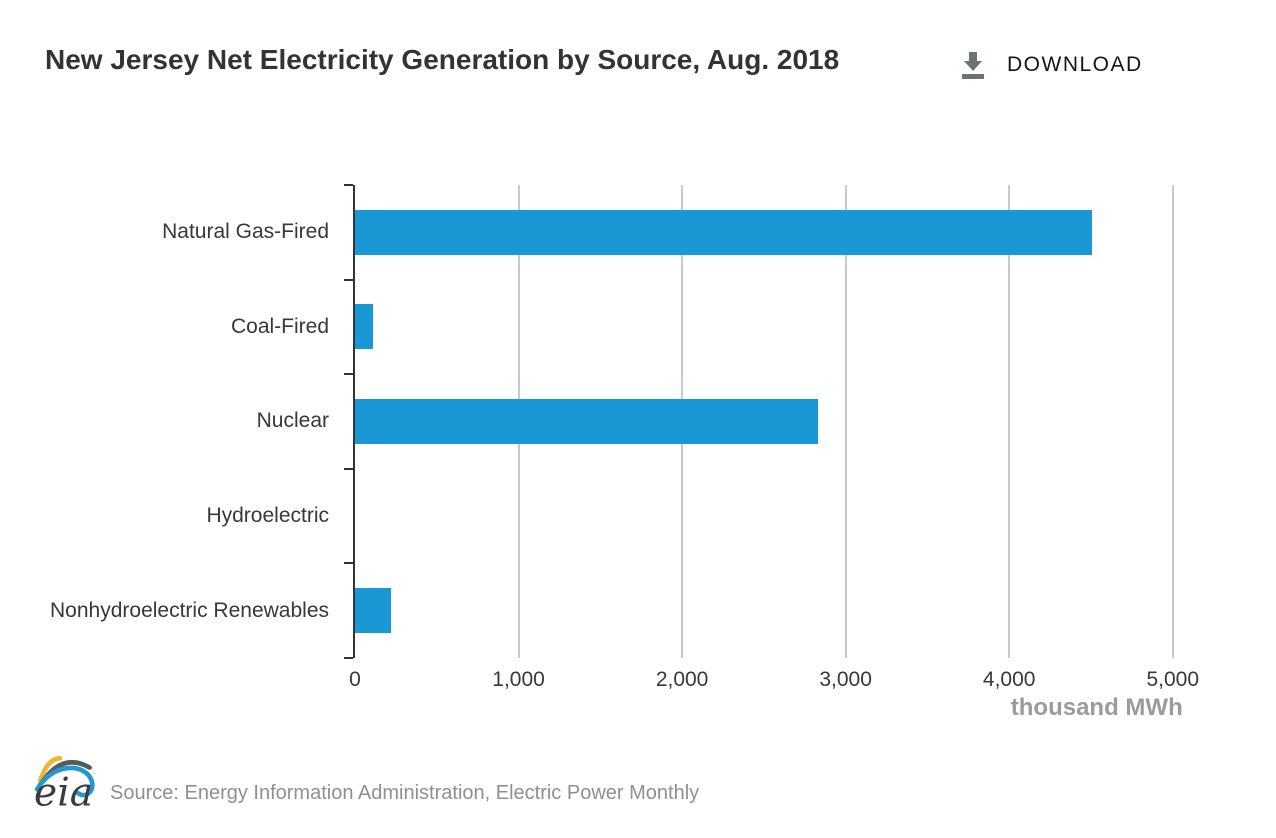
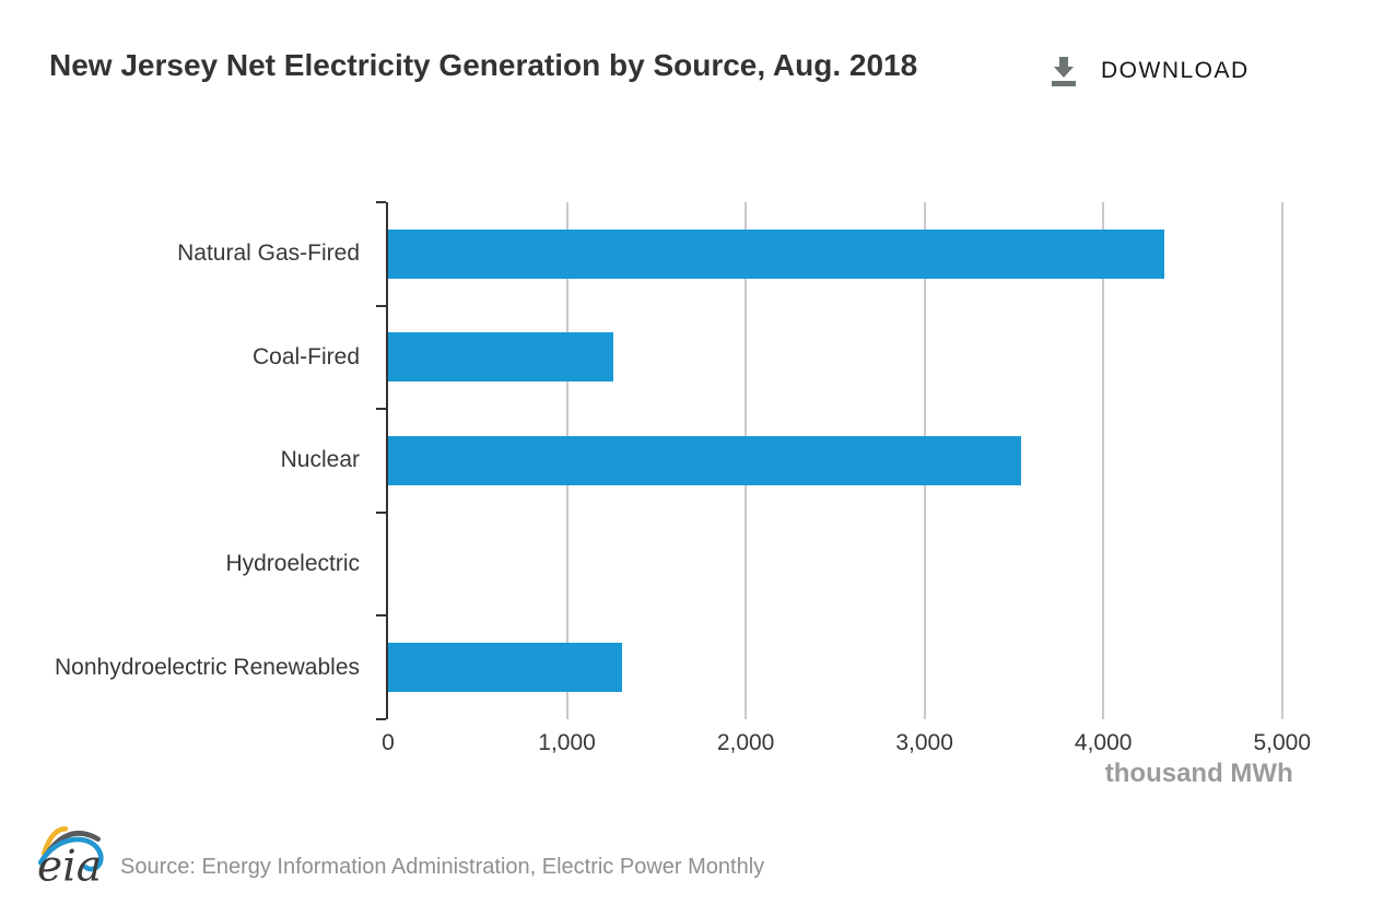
Natural Gas-Fired: 4500 -> 4340
Coal-Fired: 110 -> 1260
Nuclear: 2830 -> 3540
Nonhydroelectric Renewables: 220 -> 1310
